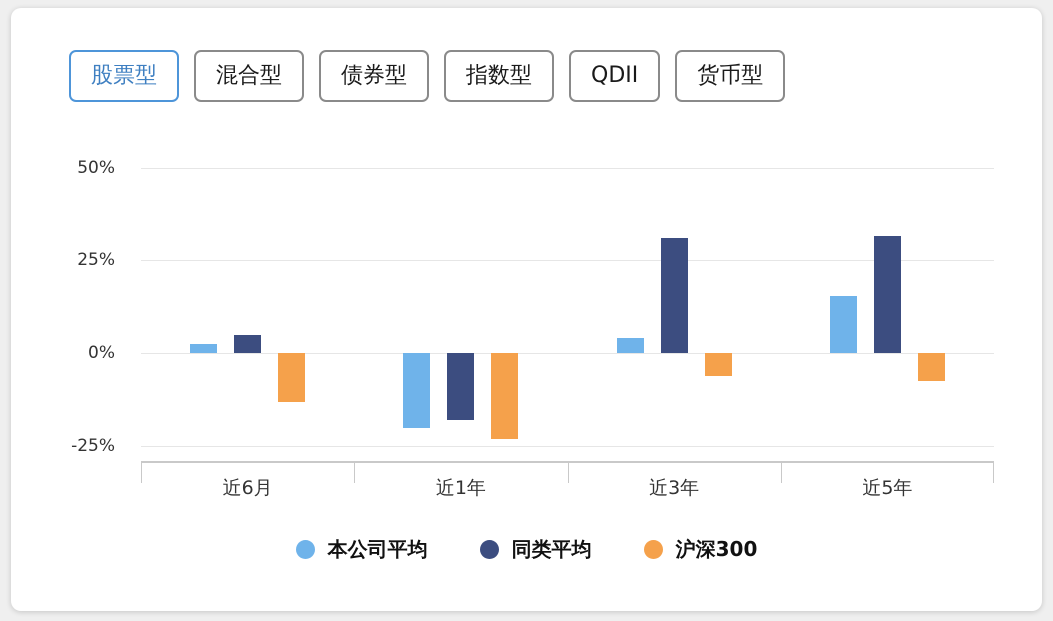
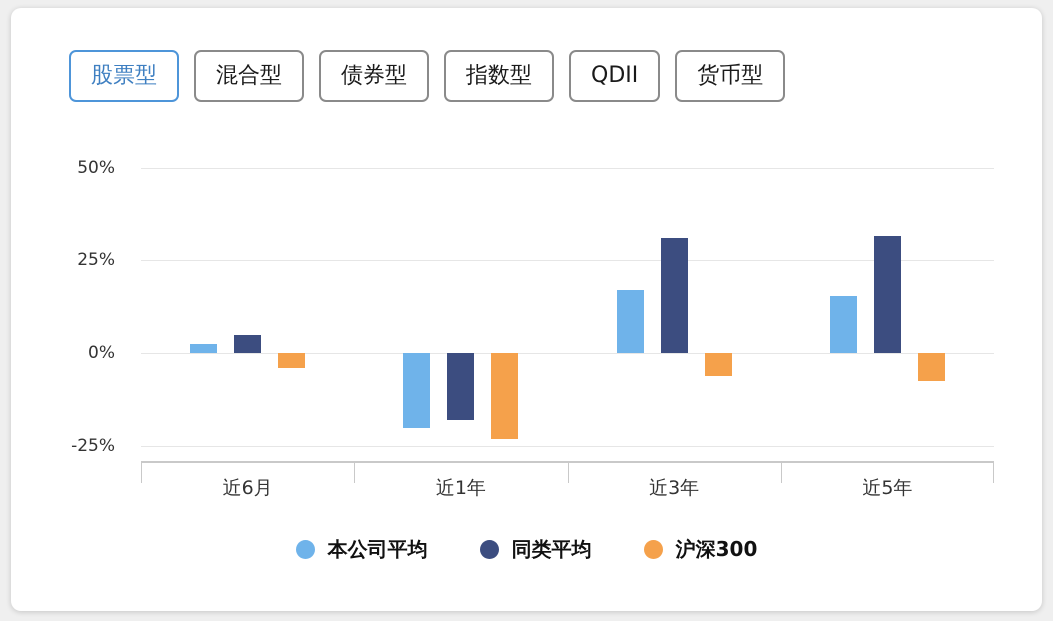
沪深300/近6月: -13% -> -4%
本公司平均/近3年: 4% -> 17%
